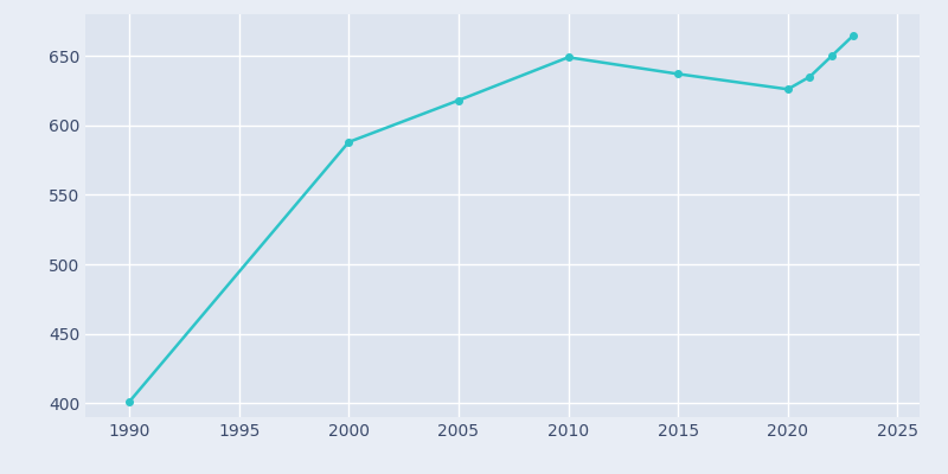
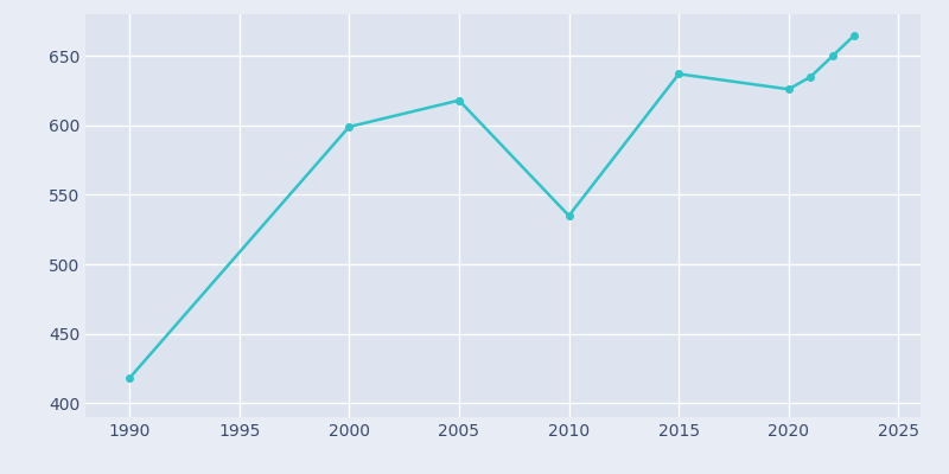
1990: 401 -> 418
2000: 588 -> 599
2010: 649 -> 535
